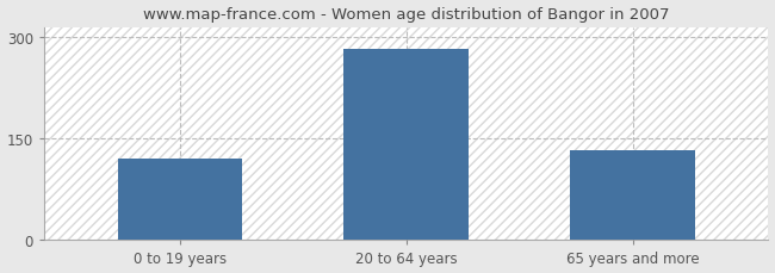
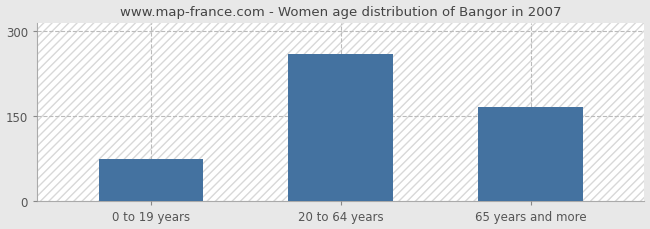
0 to 19 years: 120 -> 74
20 to 64 years: 283 -> 260
65 years and more: 133 -> 166
